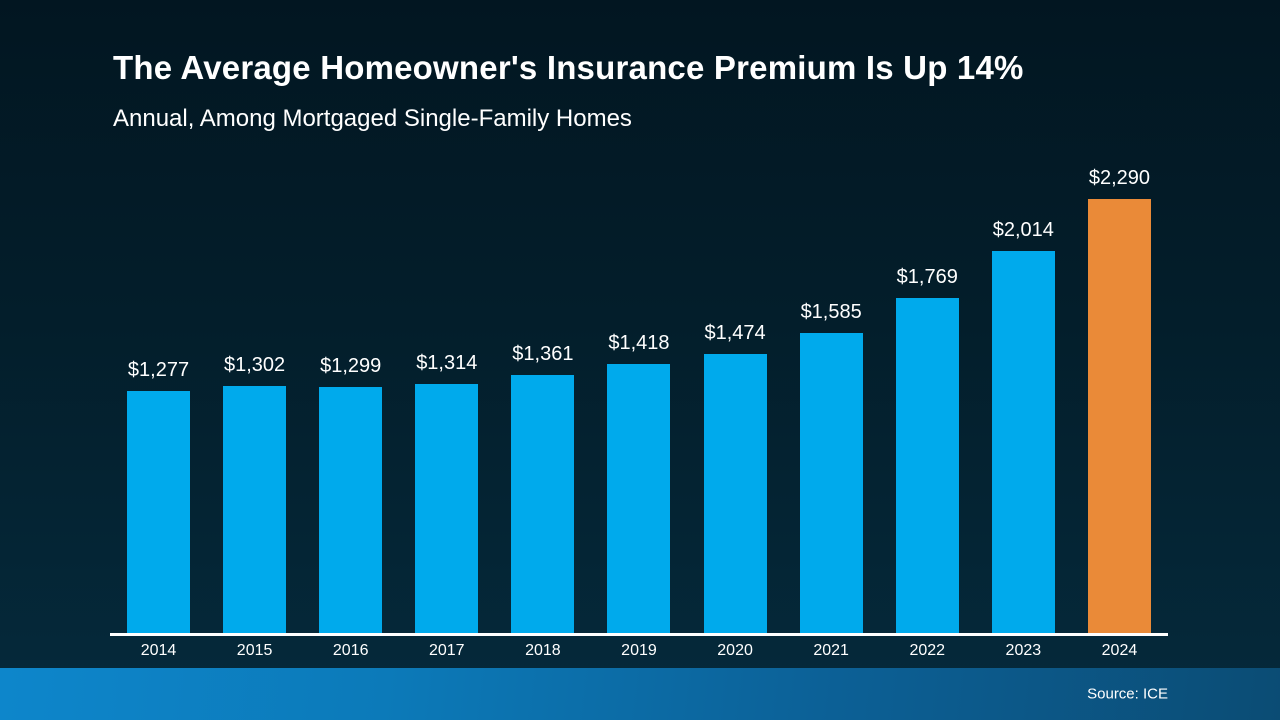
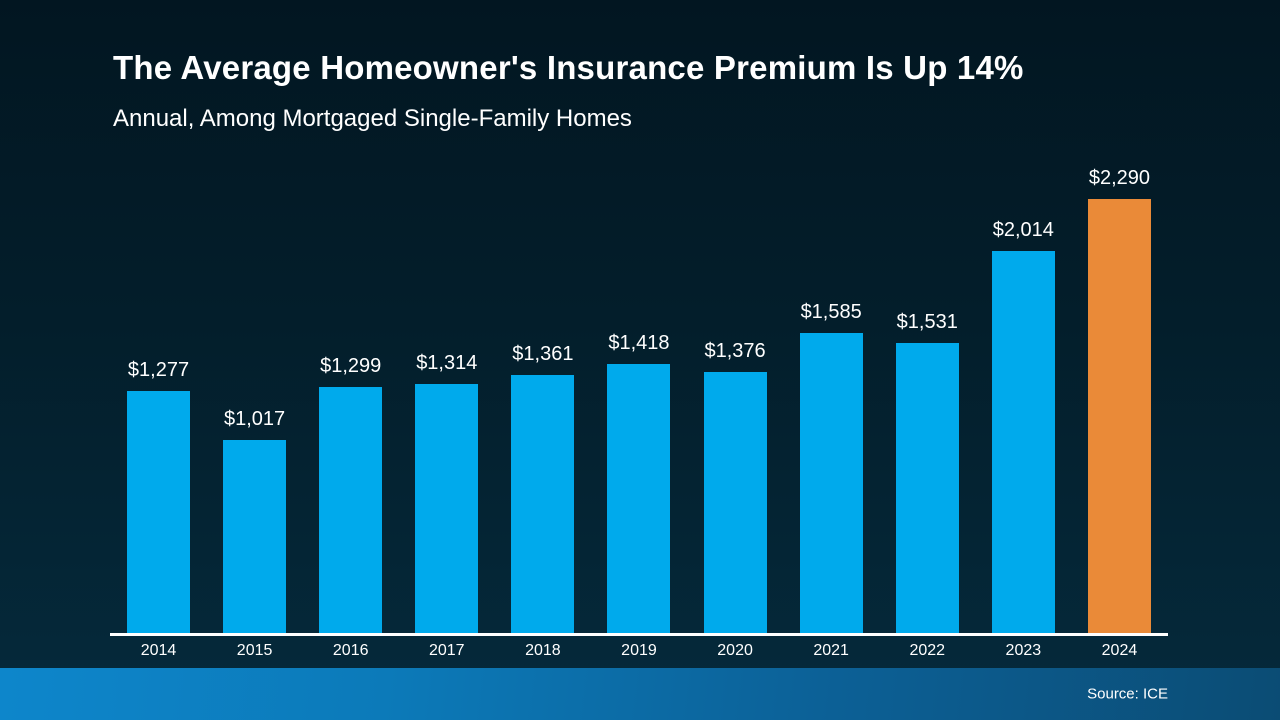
2015: $1,302 -> $1,017
2020: $1,474 -> $1,376
2022: $1,769 -> $1,531
